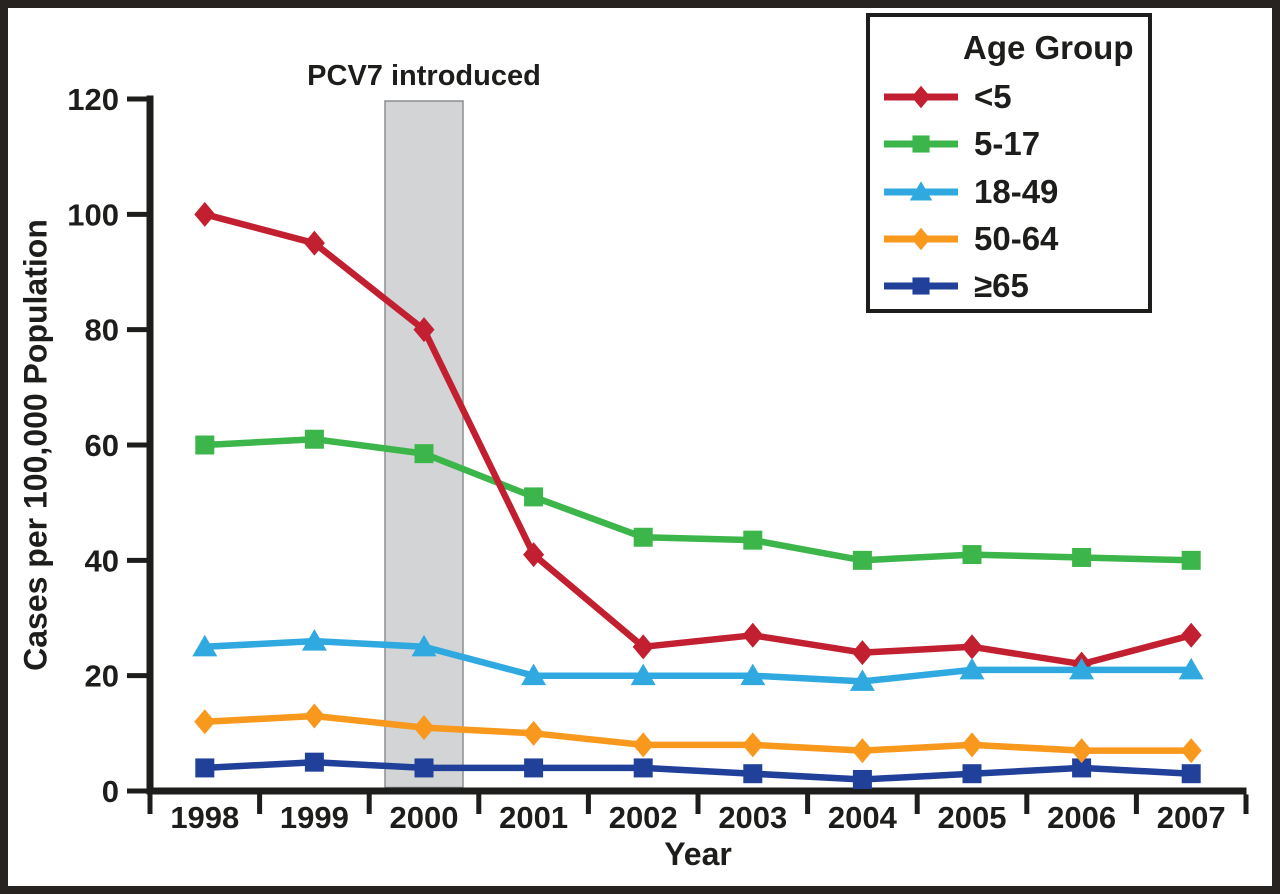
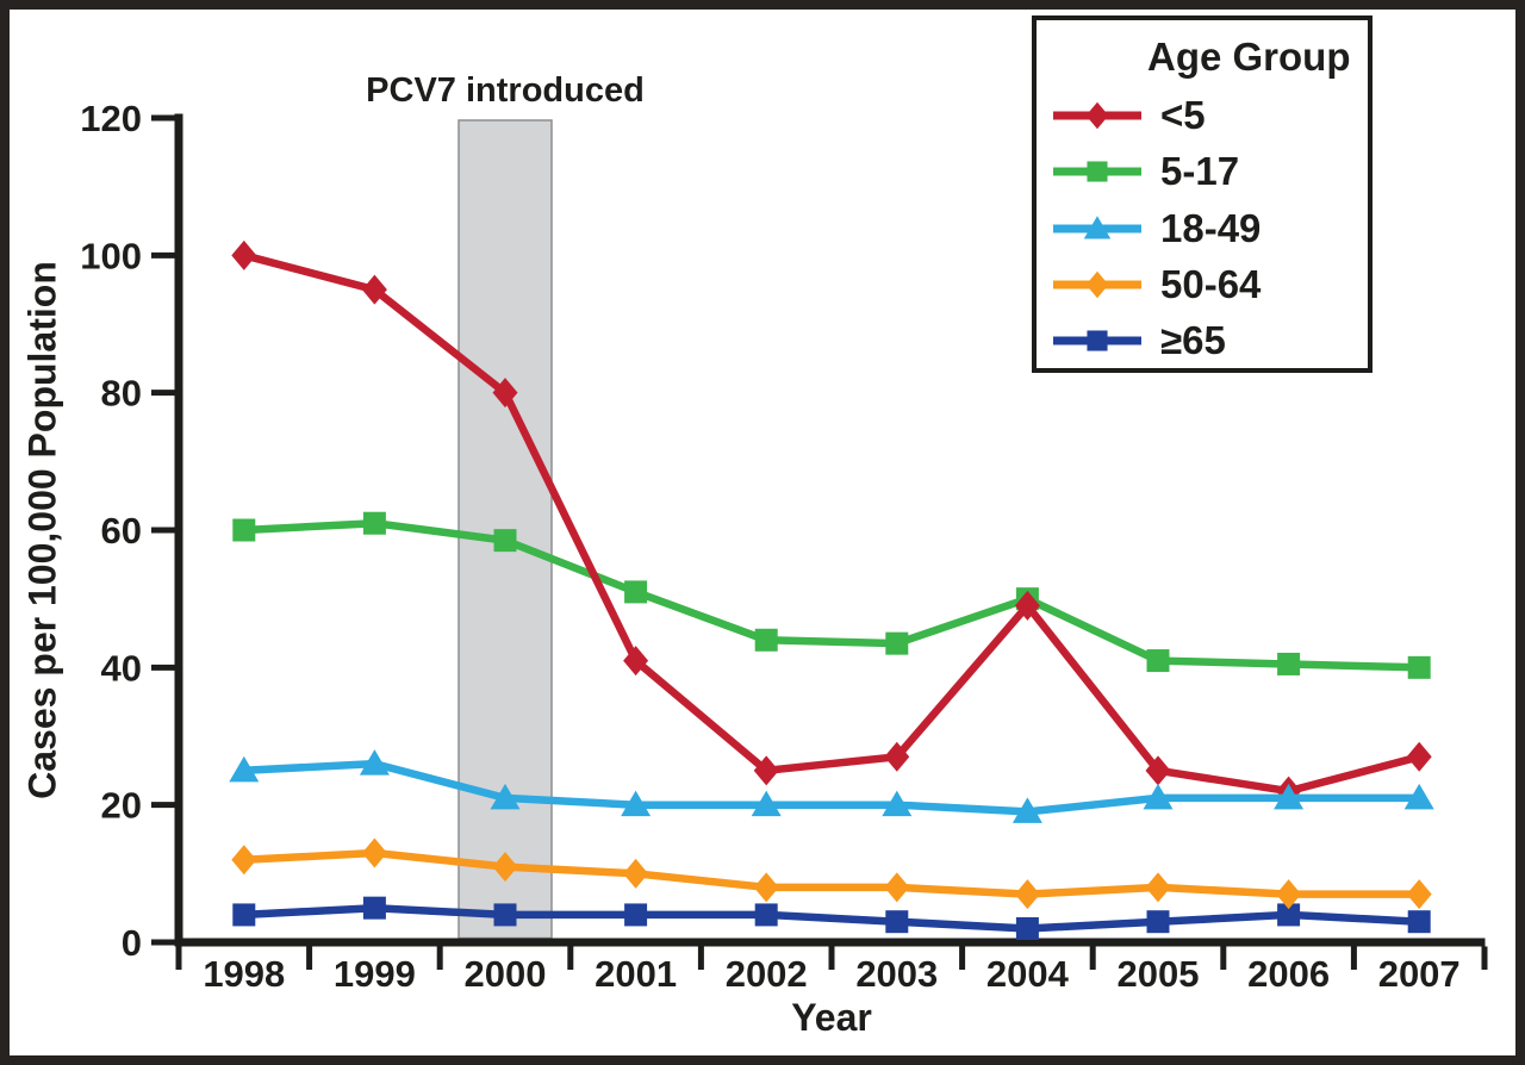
18-49/2000: 25 -> 21
<5/2004: 24 -> 49
5-17/2004: 40 -> 50
